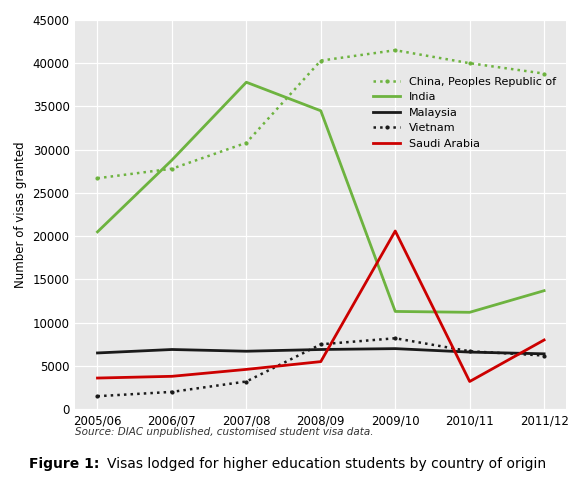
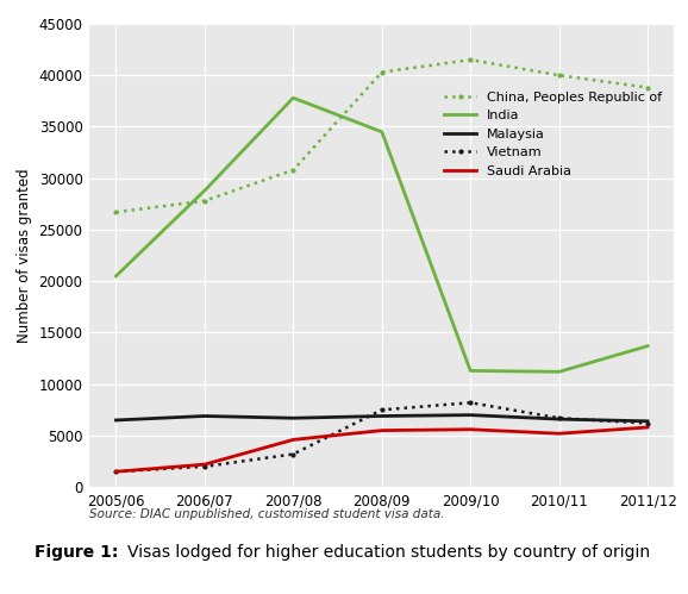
Saudi Arabia/2005/06: 3600 -> 1500
Saudi Arabia/2006/07: 3800 -> 2200
Saudi Arabia/2009/10: 20600 -> 5600
Saudi Arabia/2010/11: 3200 -> 5200
Saudi Arabia/2011/12: 8000 -> 5800
